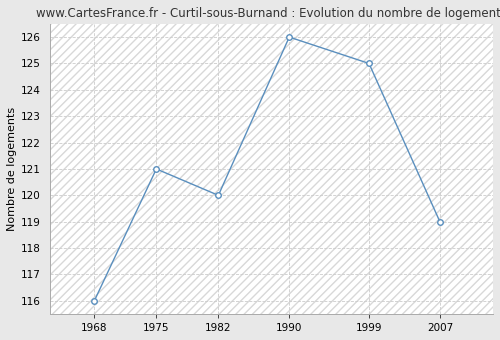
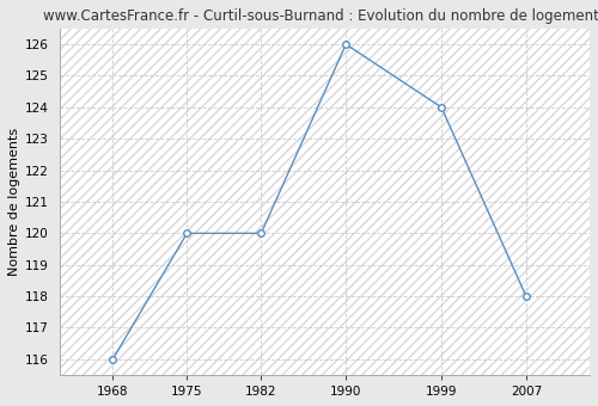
1975: 121 -> 120
1999: 125 -> 124
2007: 119 -> 118
